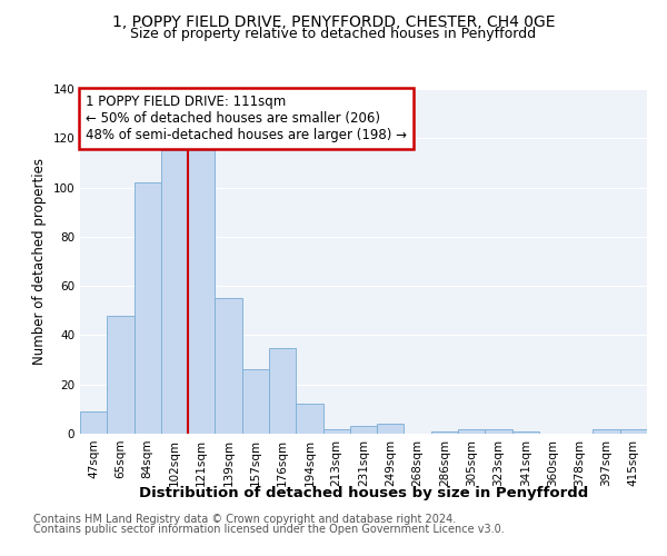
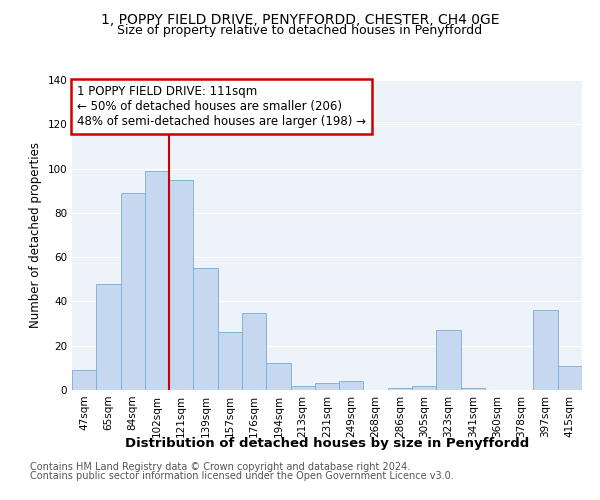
84sqm: 102 -> 89
102sqm: 115 -> 99
121sqm: 115 -> 95
323sqm: 2 -> 27
397sqm: 2 -> 36
415sqm: 2 -> 11
